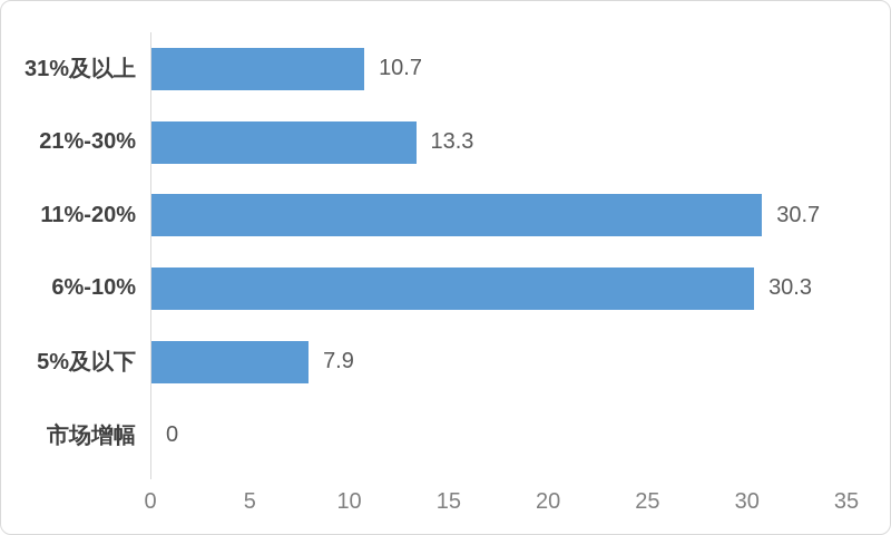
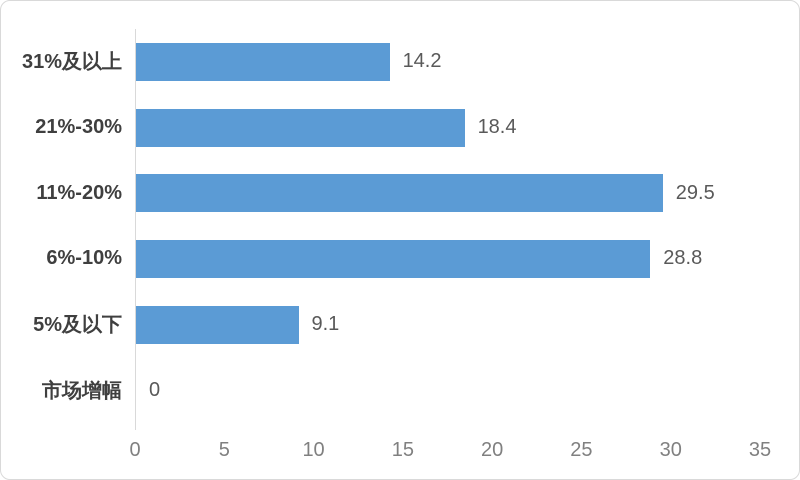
31%及以上: 10.7 -> 14.2
21%-30%: 13.3 -> 18.4
11%-20%: 30.7 -> 29.5
6%-10%: 30.3 -> 28.8
5%及以下: 7.9 -> 9.1
